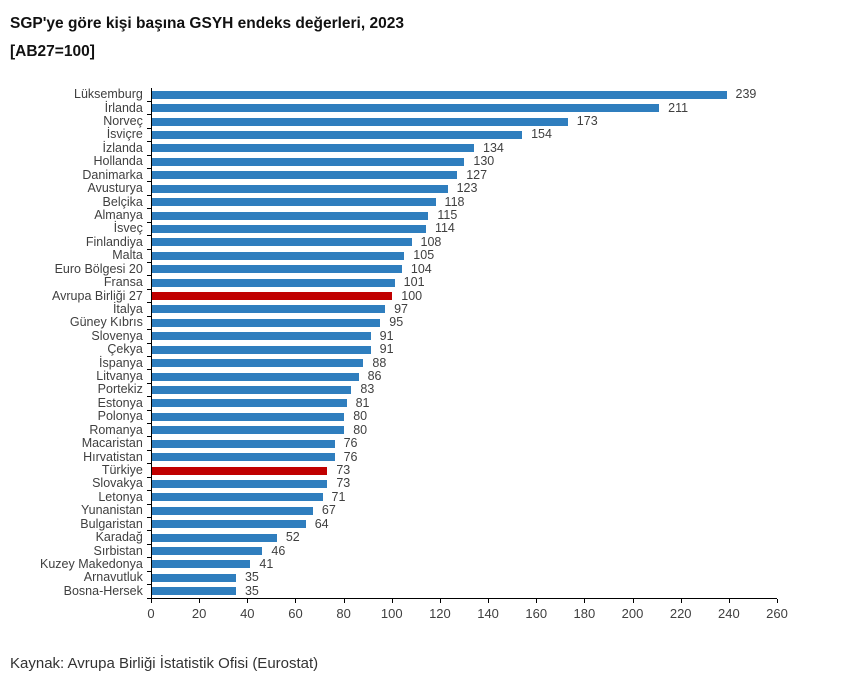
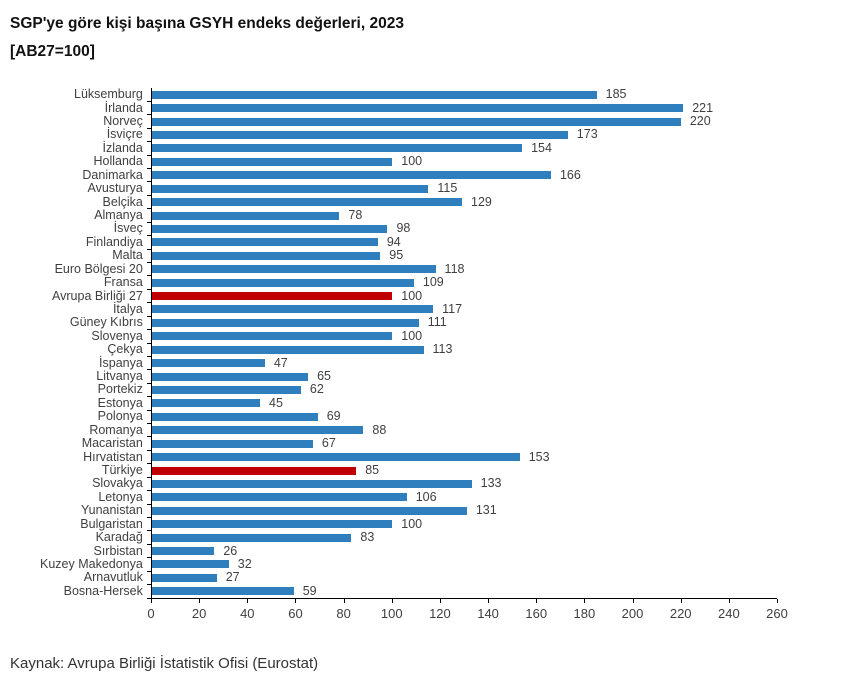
Lüksemburg: 239 -> 185
İrlanda: 211 -> 221
Norveç: 173 -> 220
İsviçre: 154 -> 173
İzlanda: 134 -> 154
Hollanda: 130 -> 100
Danimarka: 127 -> 166
Avusturya: 123 -> 115
Belçika: 118 -> 129
Almanya: 115 -> 78
İsveç: 114 -> 98
Finlandiya: 108 -> 94
Malta: 105 -> 95
Euro Bölgesi 20: 104 -> 118
Fransa: 101 -> 109
İtalya: 97 -> 117
Güney Kıbrıs: 95 -> 111
Slovenya: 91 -> 100
Çekya: 91 -> 113
İspanya: 88 -> 47
Litvanya: 86 -> 65
Portekiz: 83 -> 62
Estonya: 81 -> 45
Polonya: 80 -> 69
Romanya: 80 -> 88
Macaristan: 76 -> 67
Hırvatistan: 76 -> 153
Türkiye: 73 -> 85
Slovakya: 73 -> 133
Letonya: 71 -> 106
Yunanistan: 67 -> 131
Bulgaristan: 64 -> 100
Karadağ: 52 -> 83
Sırbistan: 46 -> 26
Kuzey Makedonya: 41 -> 32
Arnavutluk: 35 -> 27
Bosna-Hersek: 35 -> 59
